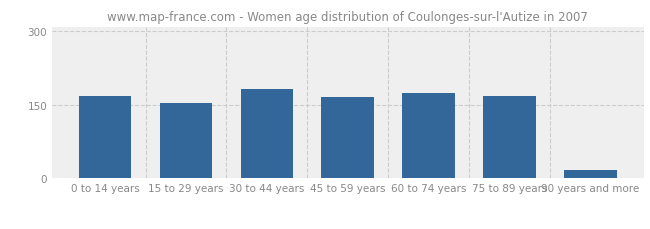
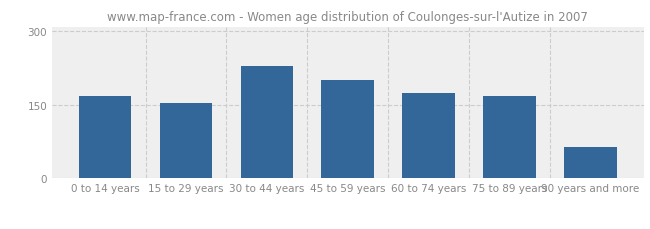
30 to 44 years: 182 -> 230
45 to 59 years: 167 -> 200
90 years and more: 18 -> 65
